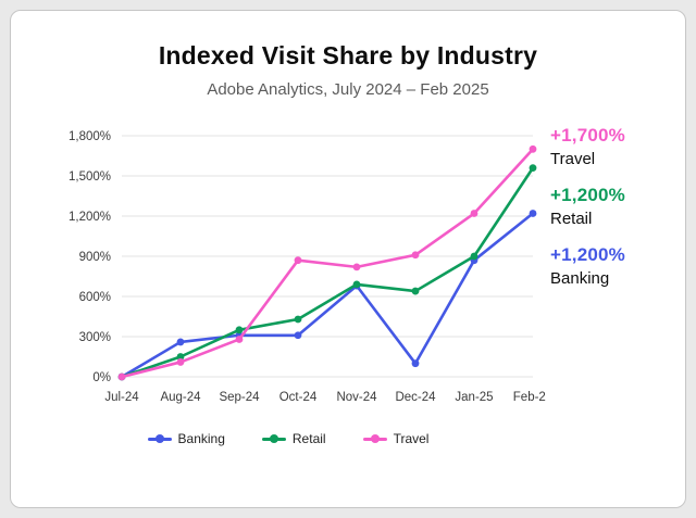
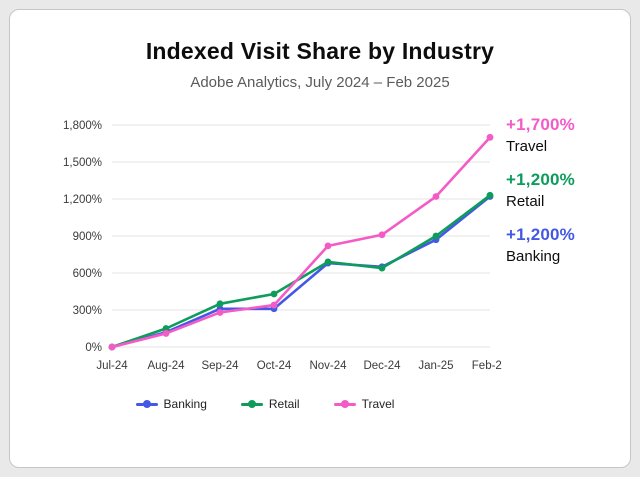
Banking/Aug-24: 260% -> 120%
Travel/Oct-24: 870% -> 340%
Banking/Dec-24: 100% -> 650%
Retail/Feb-25: 1560% -> 1230%
